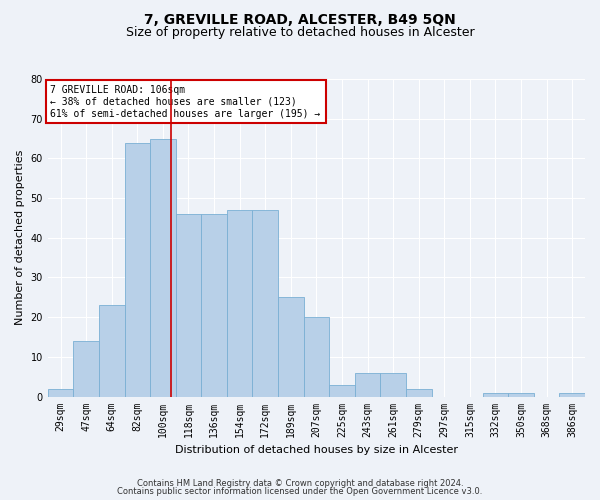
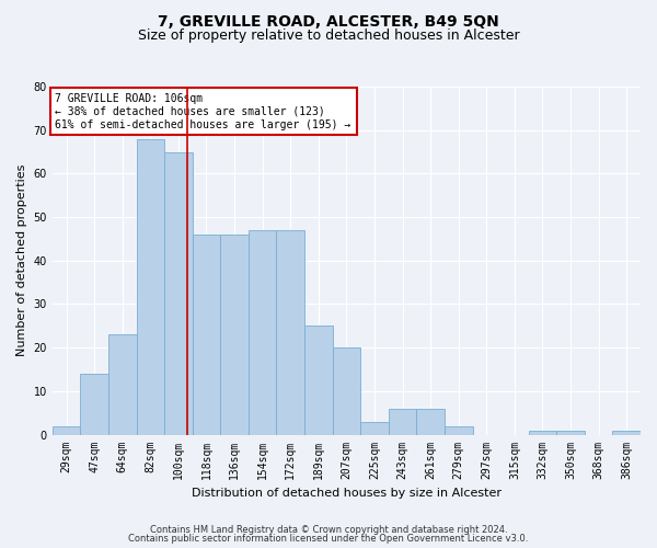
82sqm: 64 -> 68
